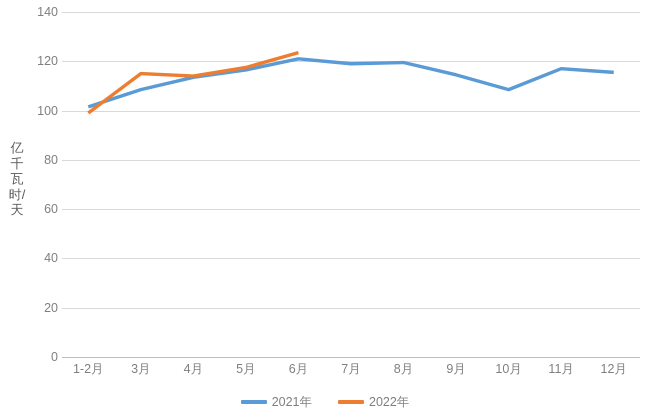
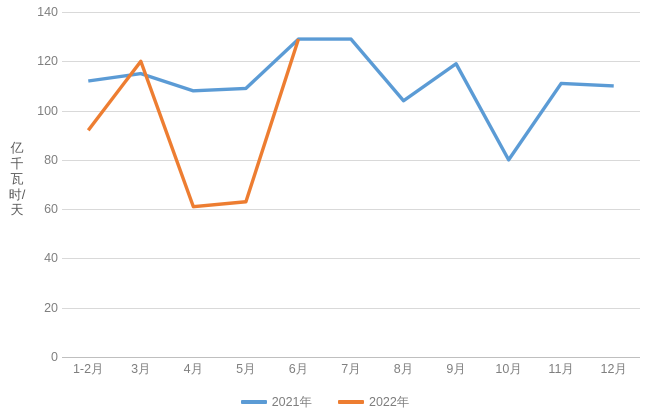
2021年/1-2月: 102 -> 112
2022年/1-2月: 99 -> 92
2021年/3月: 108 -> 115
2022年/3月: 115 -> 120
2021年/4月: 114 -> 108
2022年/4月: 114 -> 61
2021年/5月: 116 -> 109
2022年/5月: 118 -> 63
2021年/6月: 121 -> 129
2022年/6月: 124 -> 129
2021年/7月: 119 -> 129
2021年/8月: 120 -> 104
2021年/9月: 114 -> 119
2021年/10月: 108 -> 80
2021年/11月: 117 -> 111
2021年/12月: 116 -> 110
